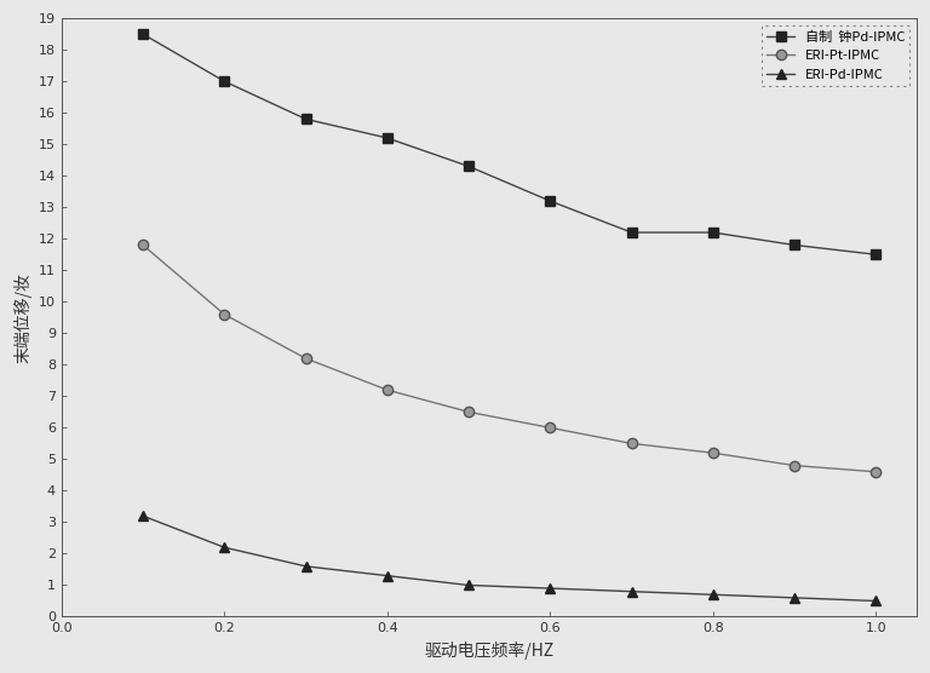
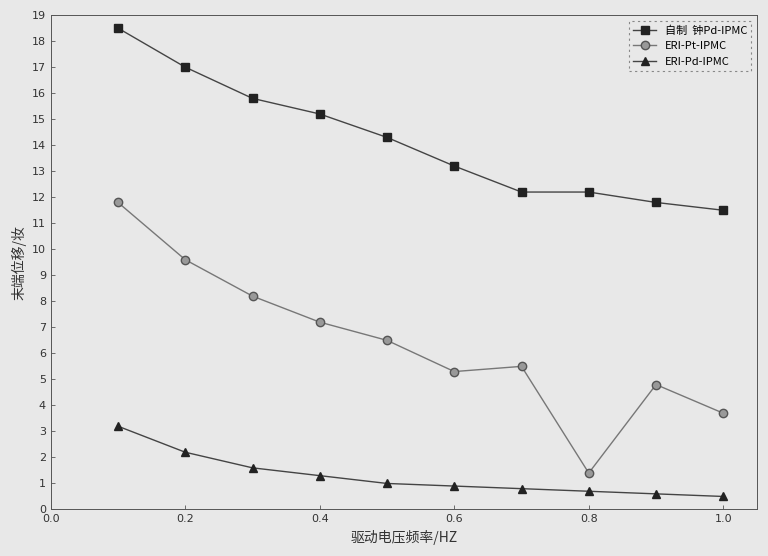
ERI-Pt-IPMC/0.6: 6.0 -> 5.3
ERI-Pt-IPMC/0.8: 5.2 -> 1.4
ERI-Pt-IPMC/1.0: 4.6 -> 3.7
